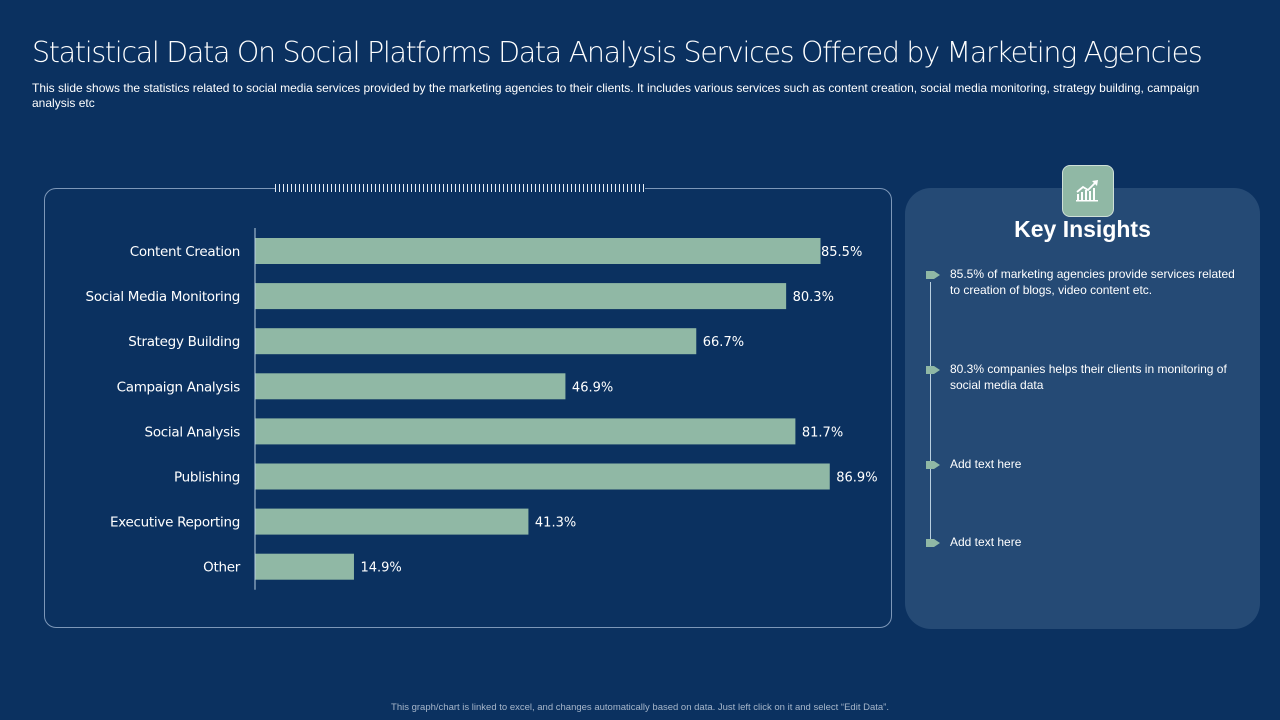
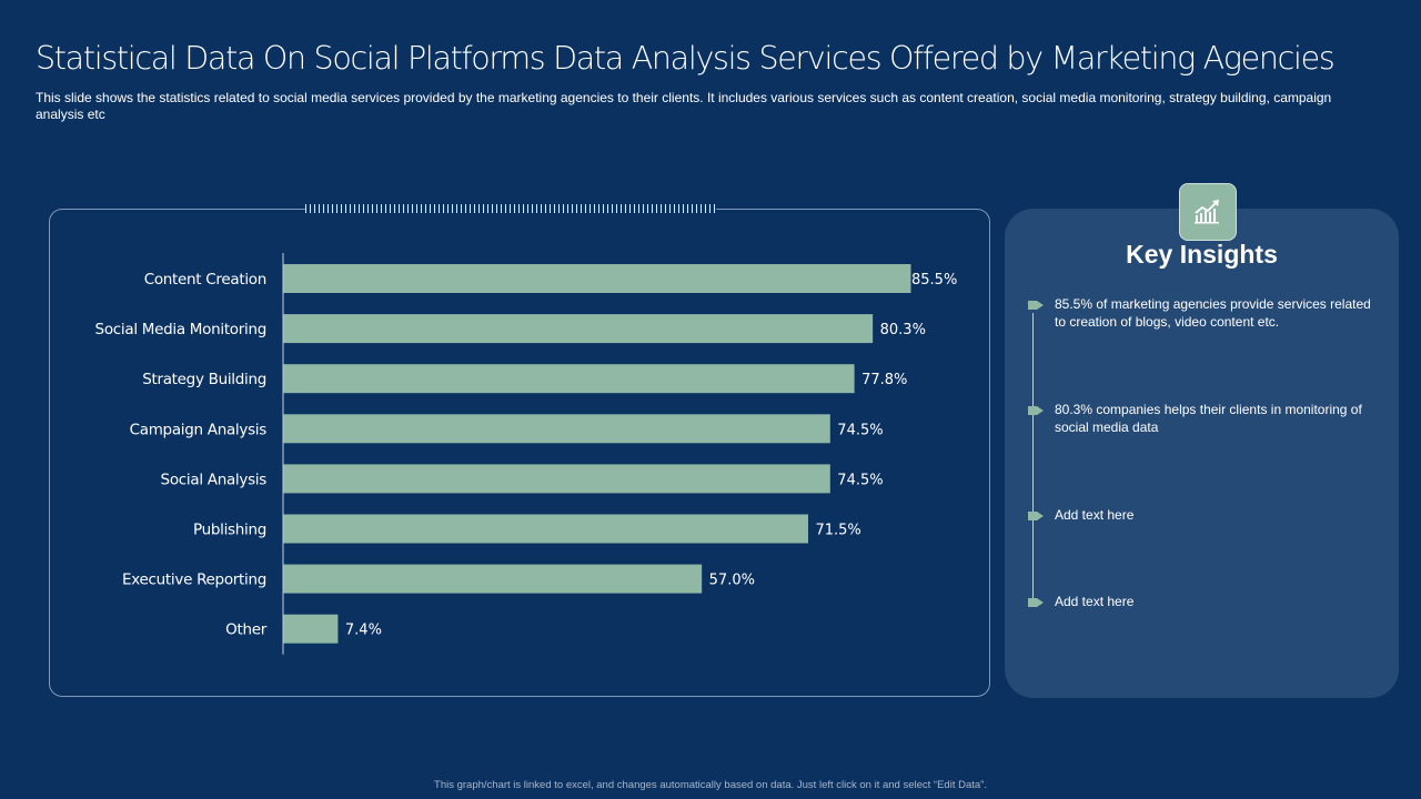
Strategy Building: 66.7% -> 77.8%
Campaign Analysis: 46.9% -> 74.5%
Social Analysis: 81.7% -> 74.5%
Publishing: 86.9% -> 71.5%
Executive Reporting: 41.3% -> 57.0%
Other: 14.9% -> 7.4%
